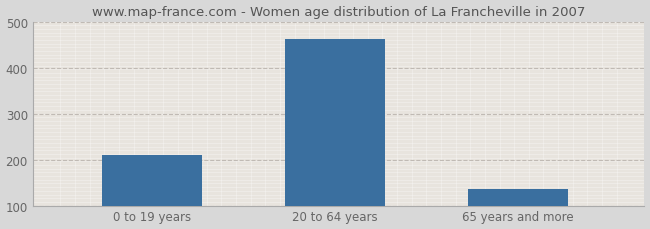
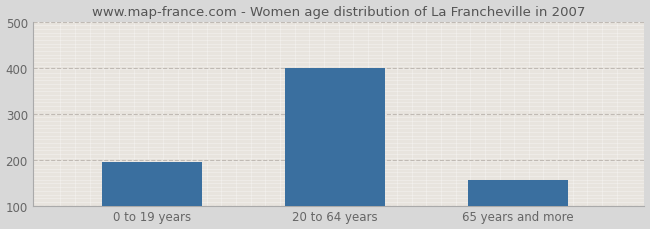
0 to 19 years: 210 -> 195
20 to 64 years: 463 -> 400
65 years and more: 135 -> 155
